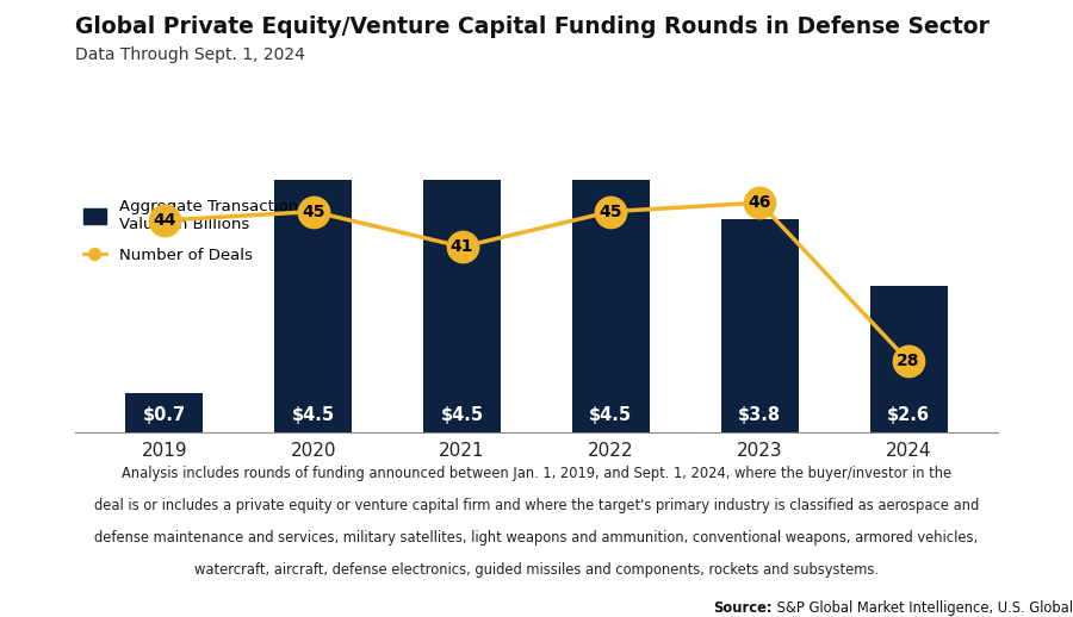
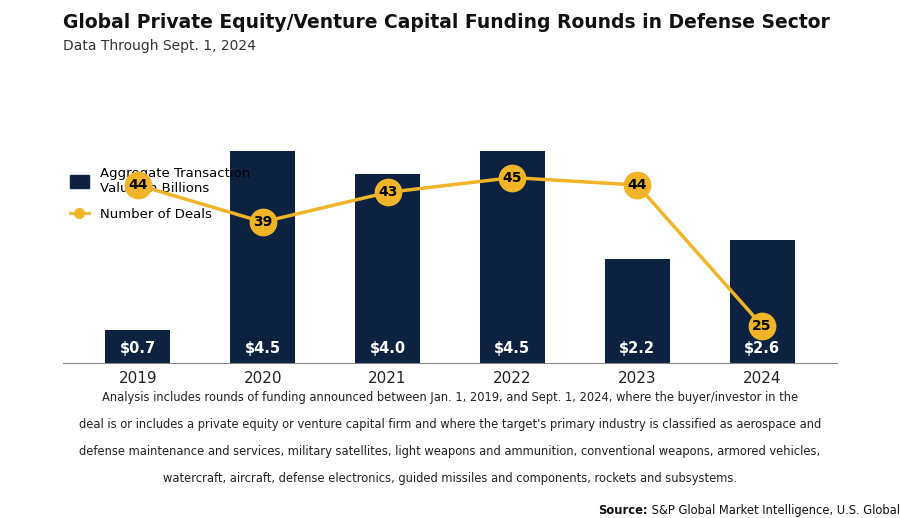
Number of Deals/2020: 45 -> 39
Aggregate Transaction Value, in Billions/2021: $4.5 -> $4.0
Number of Deals/2021: 41 -> 43
Aggregate Transaction Value, in Billions/2023: $3.8 -> $2.2
Number of Deals/2023: 46 -> 44
Number of Deals/2024: 28 -> 25
